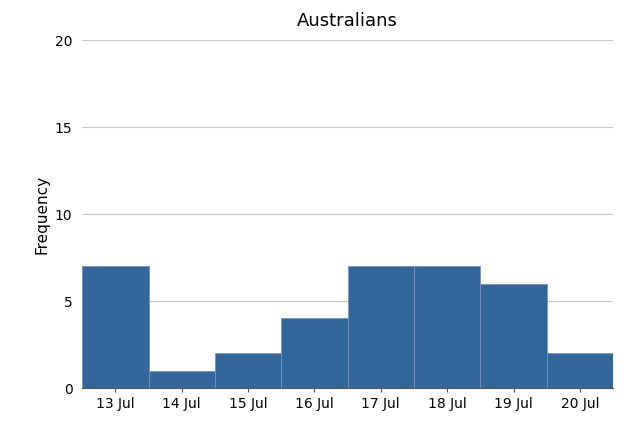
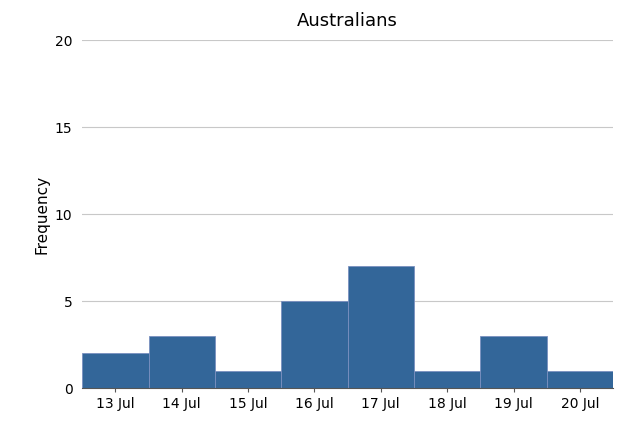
13 Jul: 7 -> 2
14 Jul: 1 -> 3
15 Jul: 2 -> 1
16 Jul: 4 -> 5
18 Jul: 7 -> 1
19 Jul: 6 -> 3
20 Jul: 2 -> 1
